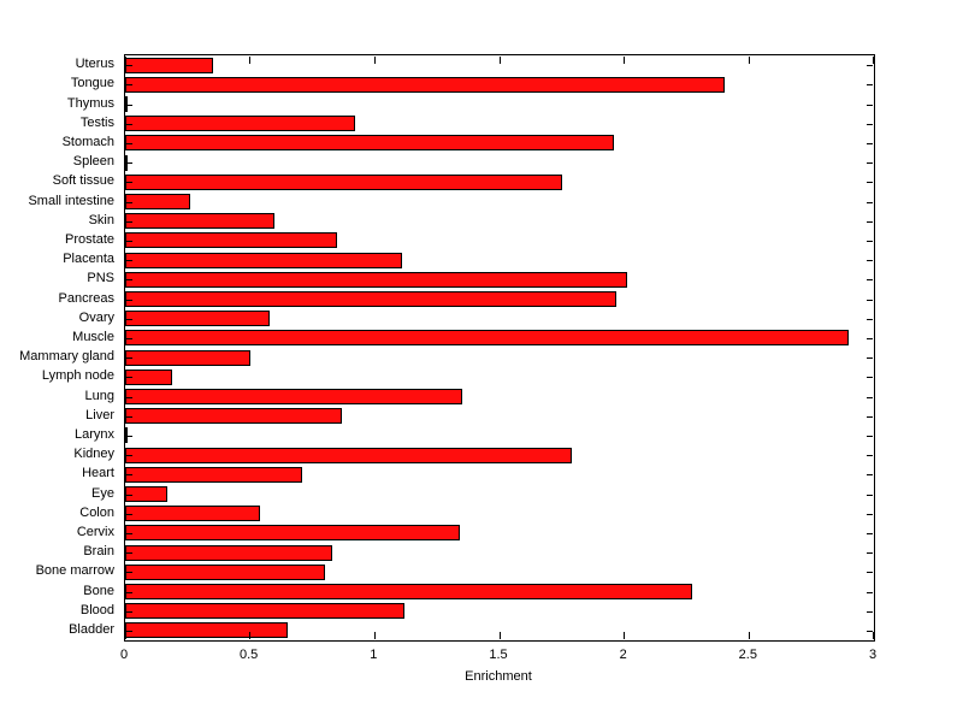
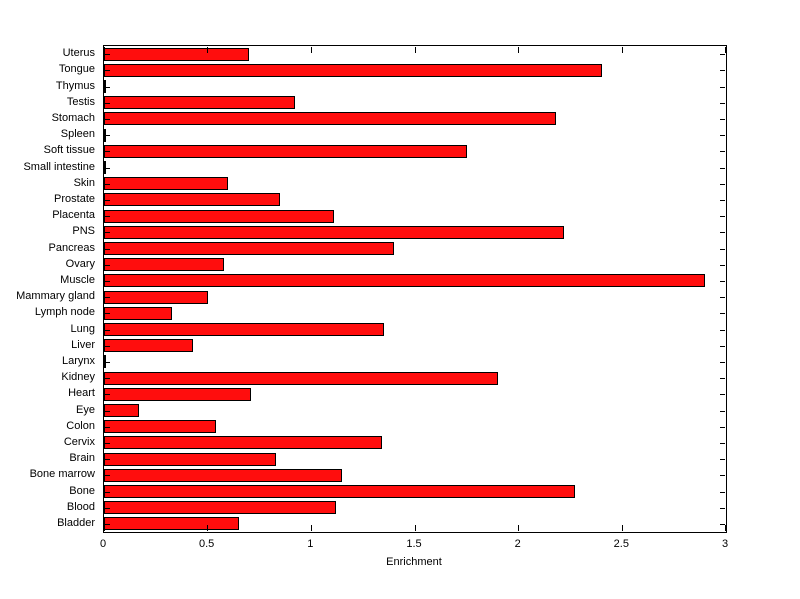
Uterus: 0.35 -> 0.70
Stomach: 1.96 -> 2.18
Small intestine: 0.26 -> 0.01
PNS: 2.01 -> 2.22
Pancreas: 1.97 -> 1.40
Lymph node: 0.19 -> 0.33
Liver: 0.87 -> 0.43
Kidney: 1.79 -> 1.90
Bone marrow: 0.80 -> 1.15
